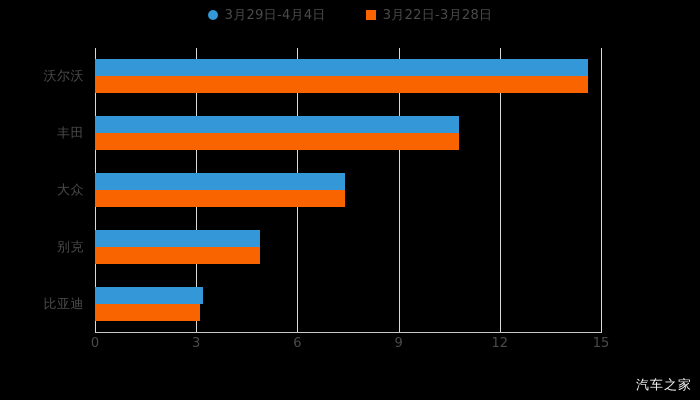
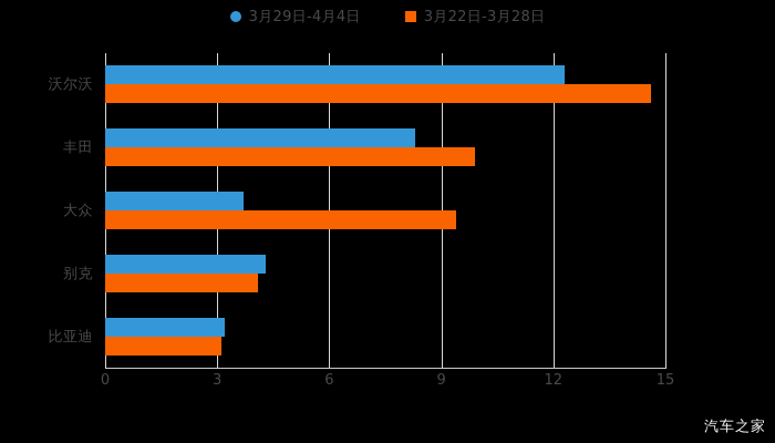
3月29日-4月4日/沃尔沃: 14.6 -> 12.3
3月29日-4月4日/丰田: 10.8 -> 8.3
3月22日-3月28日/丰田: 10.8 -> 9.9
3月29日-4月4日/大众: 7.4 -> 3.7
3月22日-3月28日/大众: 7.4 -> 9.4
3月29日-4月4日/别克: 4.9 -> 4.3
3月22日-3月28日/别克: 4.9 -> 4.1
